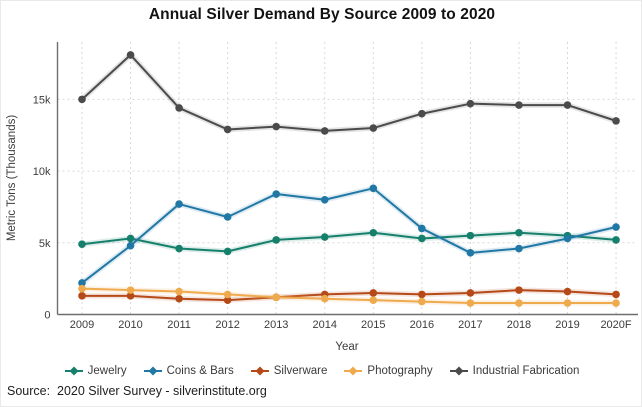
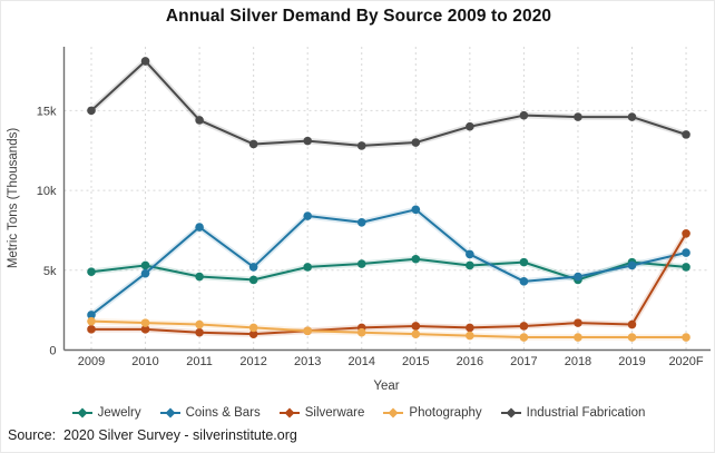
Coins & Bars/2012: 6.8k -> 5.2k
Jewelry/2018: 5.7k -> 4.4k
Silverware/2020F: 1.4k -> 7.3k
